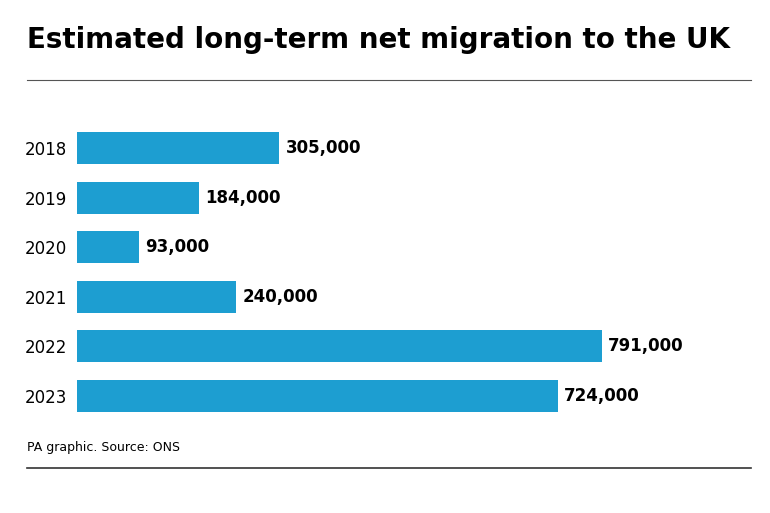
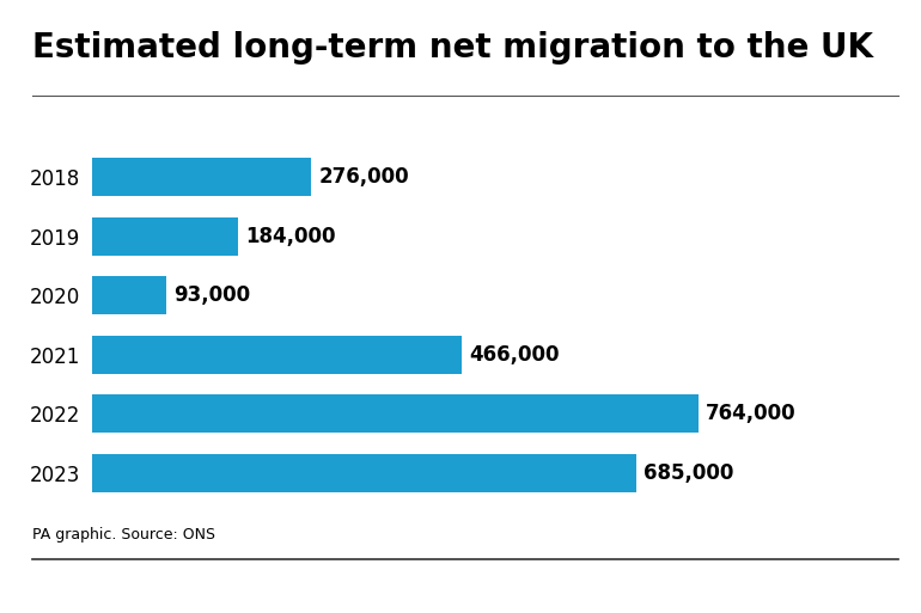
2018: 305,000 -> 276,000
2021: 240,000 -> 466,000
2022: 791,000 -> 764,000
2023: 724,000 -> 685,000
